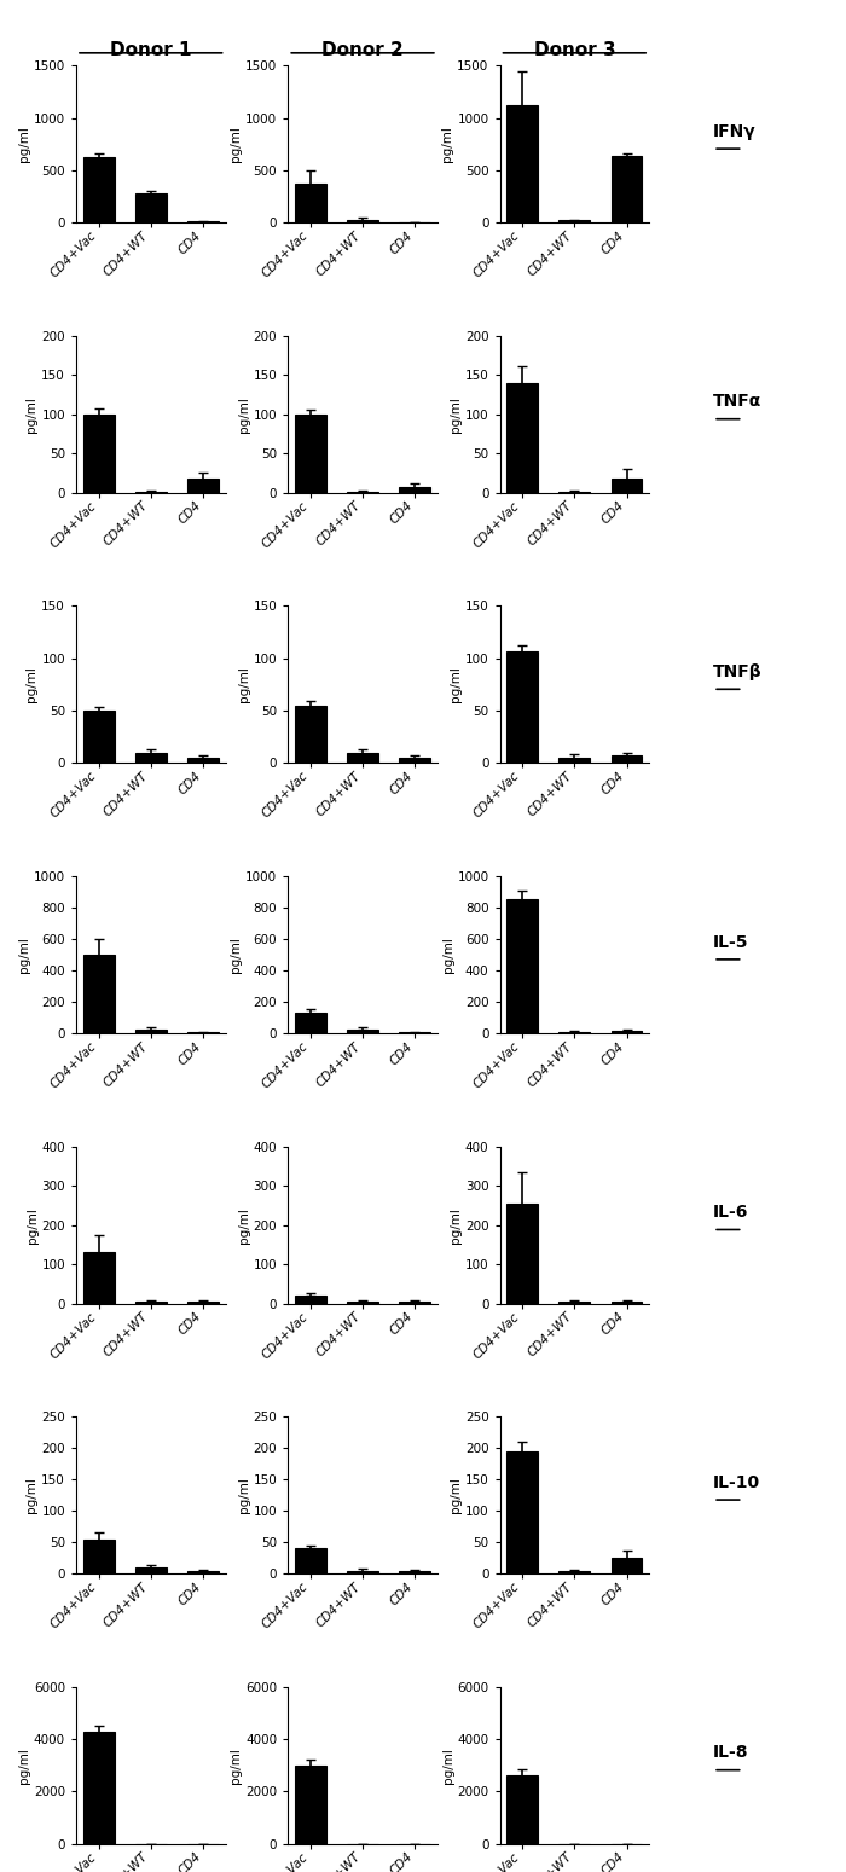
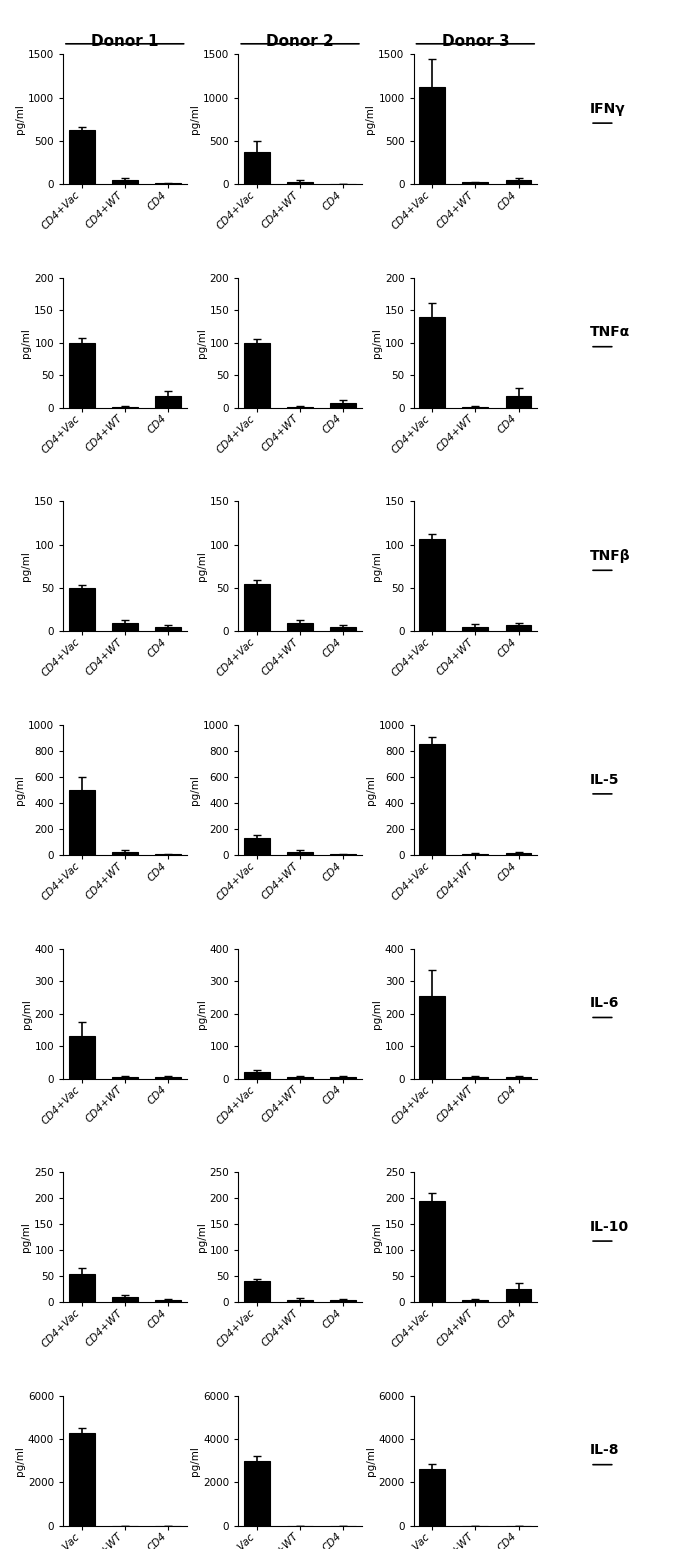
Donor 1/CD4+WT: 280 -> 50
Donor 3/CD4: 640 -> 50
